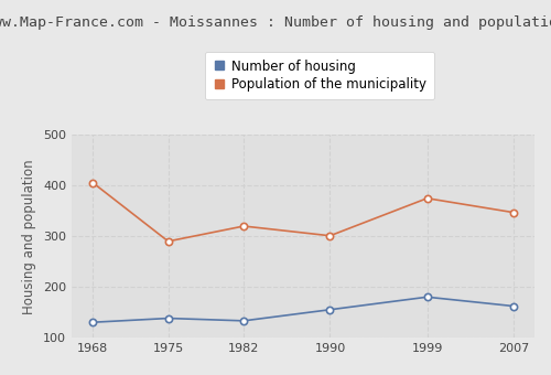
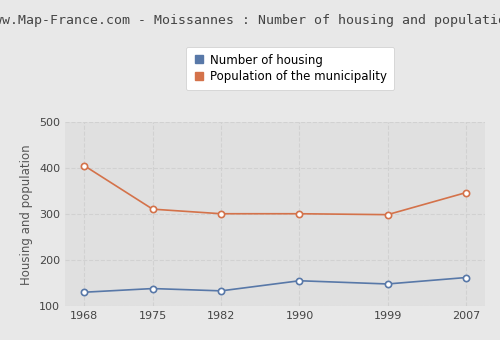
Population of the municipality/1975: 290 -> 311
Population of the municipality/1982: 320 -> 301
Number of housing/1999: 180 -> 148
Population of the municipality/1999: 375 -> 299
